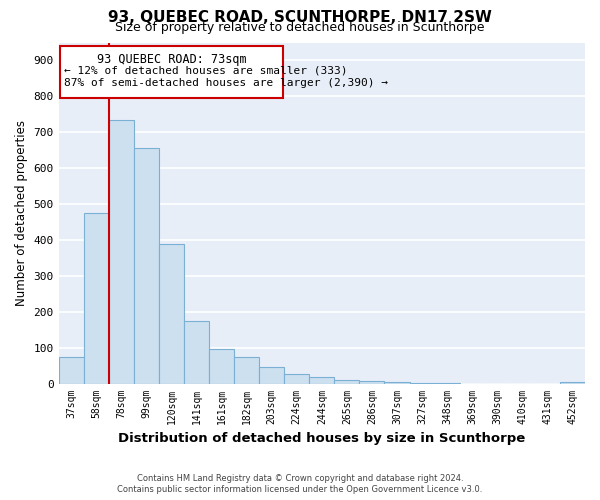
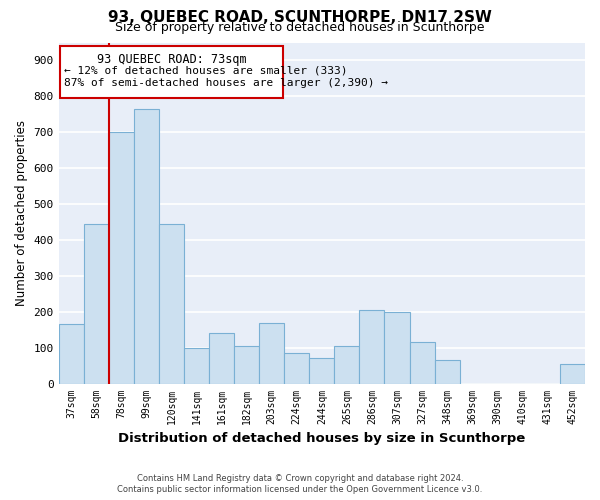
37sqm: 75 -> 165
58sqm: 475 -> 445
78sqm: 733 -> 700
99sqm: 655 -> 765
120sqm: 388 -> 445
141sqm: 175 -> 100
161sqm: 97 -> 140
182sqm: 75 -> 105
203sqm: 45 -> 170
224sqm: 28 -> 85
244sqm: 18 -> 70
265sqm: 10 -> 105
286sqm: 7 -> 205
307sqm: 3 -> 200
327sqm: 2 -> 115
348sqm: 1 -> 65
452sqm: 5 -> 55
